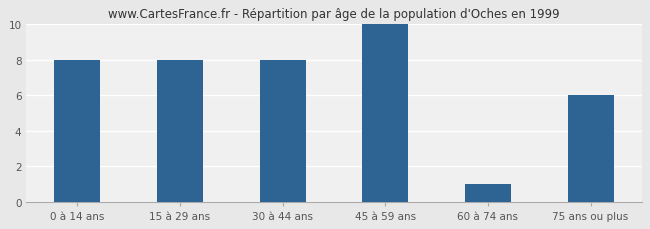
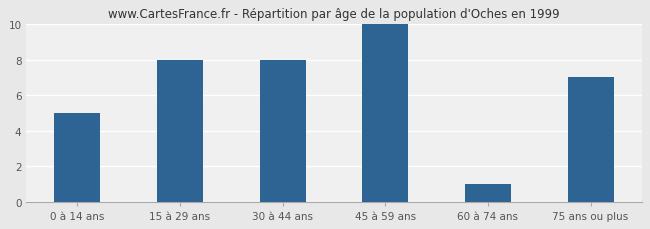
0 à 14 ans: 8 -> 5
75 ans ou plus: 6 -> 7
